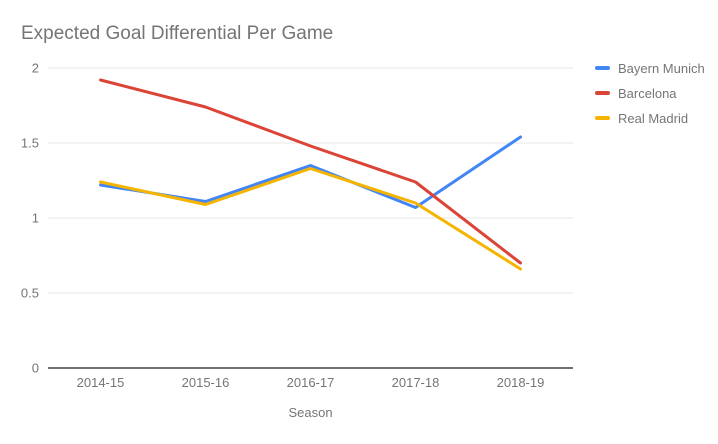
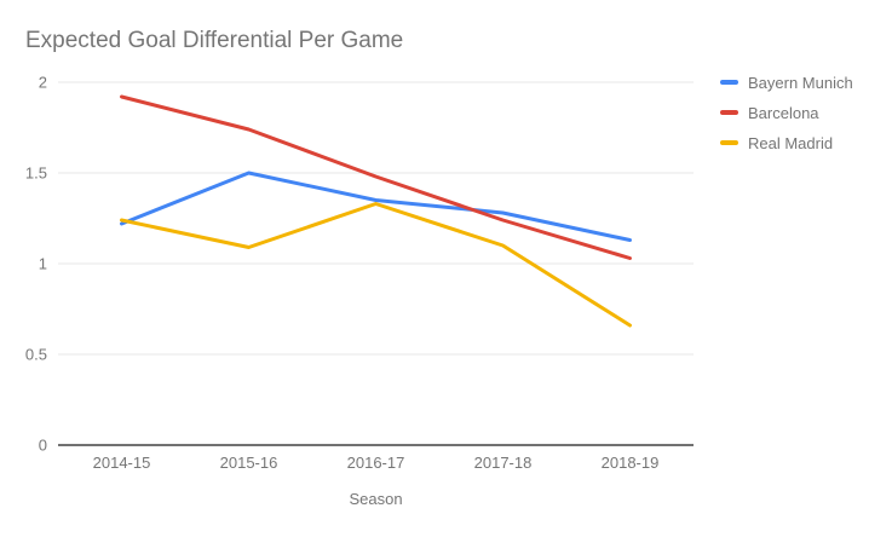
Bayern Munich/2015-16: 1.11 -> 1.50
Bayern Munich/2017-18: 1.07 -> 1.28
Bayern Munich/2018-19: 1.54 -> 1.13
Barcelona/2018-19: 0.70 -> 1.03
